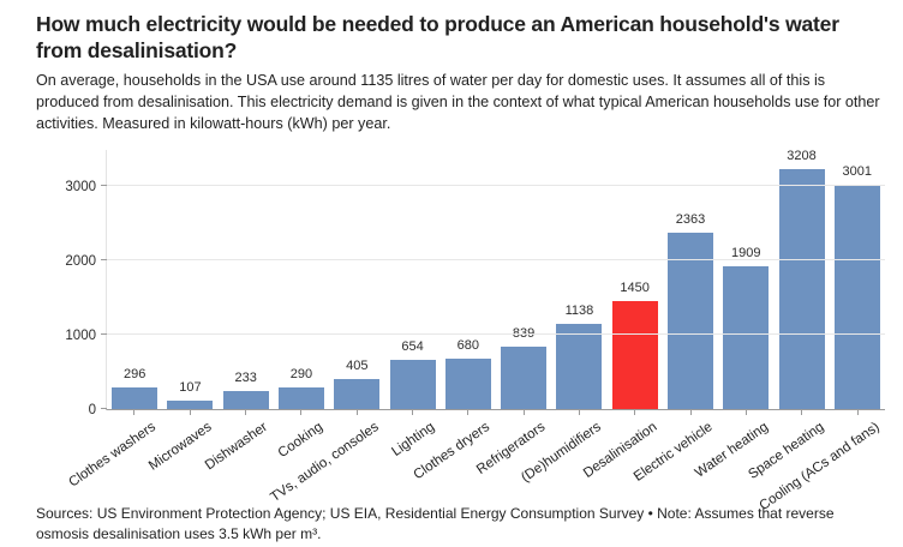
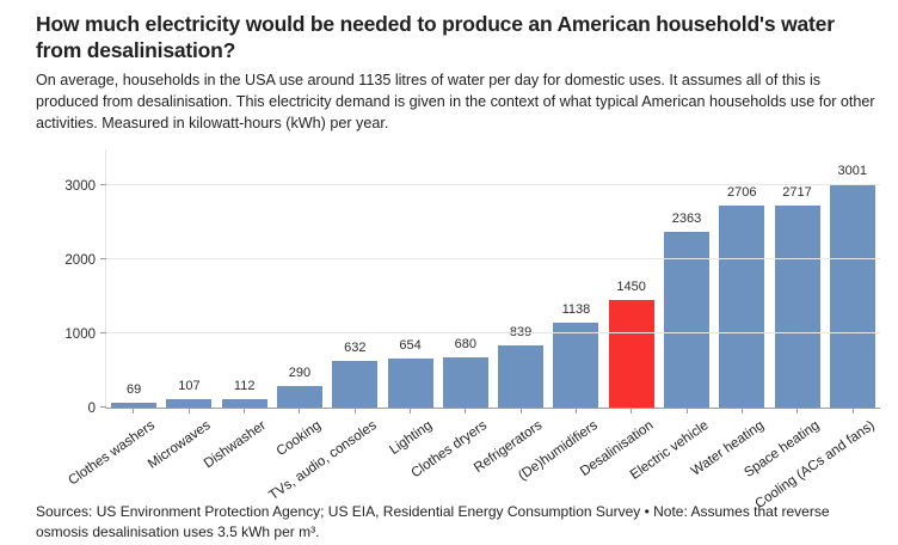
Clothes washers: 296 -> 69
Dishwasher: 233 -> 112
TVs, audio, consoles: 405 -> 632
Water heating: 1909 -> 2706
Space heating: 3208 -> 2717
